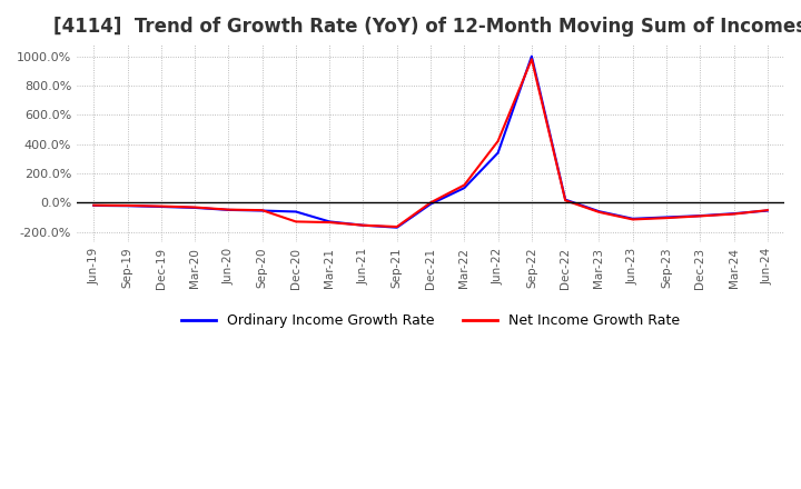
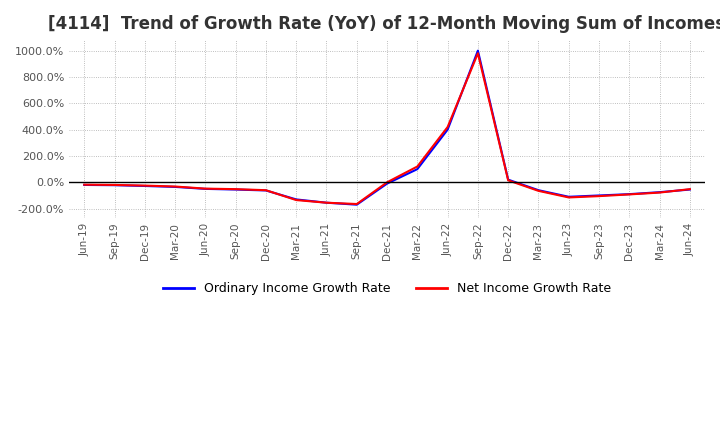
Net Income Growth Rate/Dec-20: -130% -> -60%
Ordinary Income Growth Rate/Jun-22: 340% -> 400%
